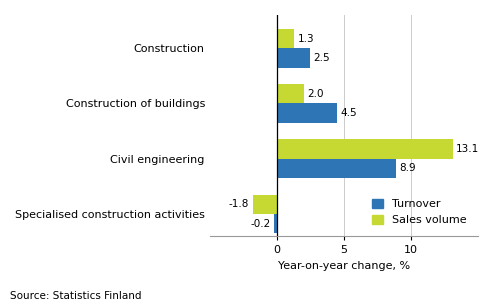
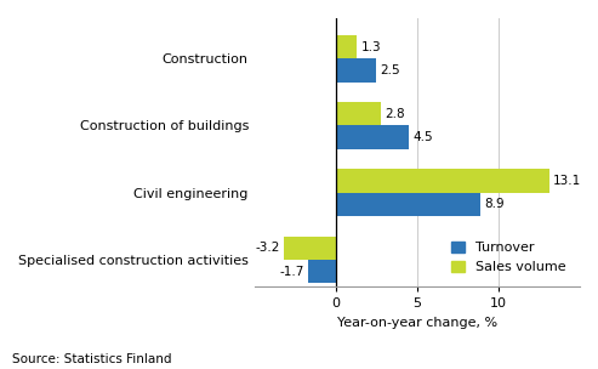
Sales volume/Construction of buildings: 2.0 -> 2.8
Sales volume/Specialised construction activities: -1.8 -> -3.2
Turnover/Specialised construction activities: -0.2 -> -1.7
